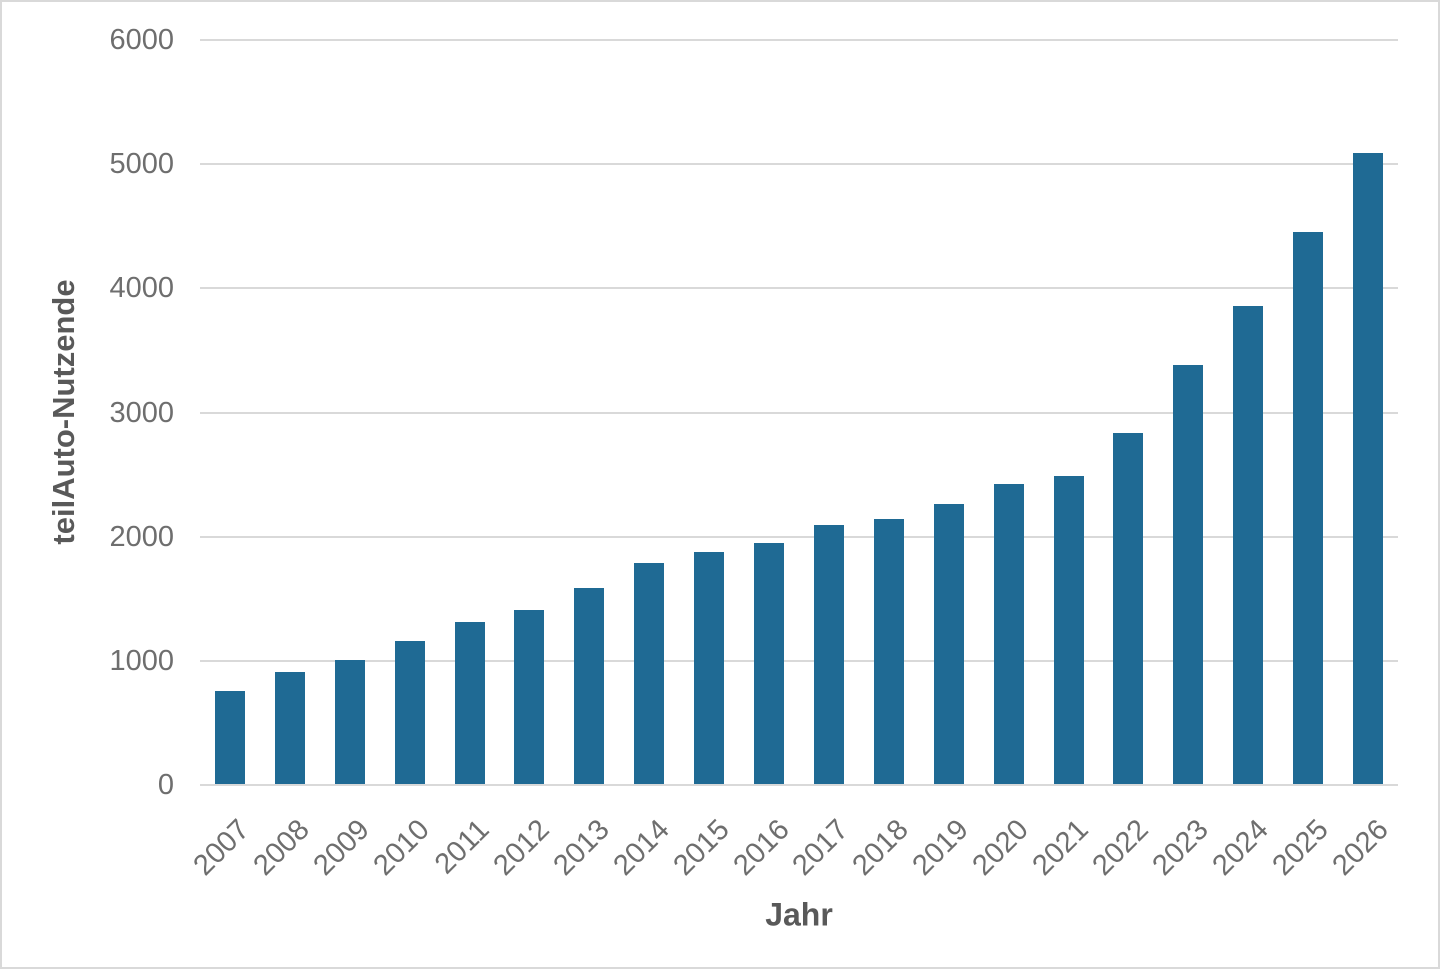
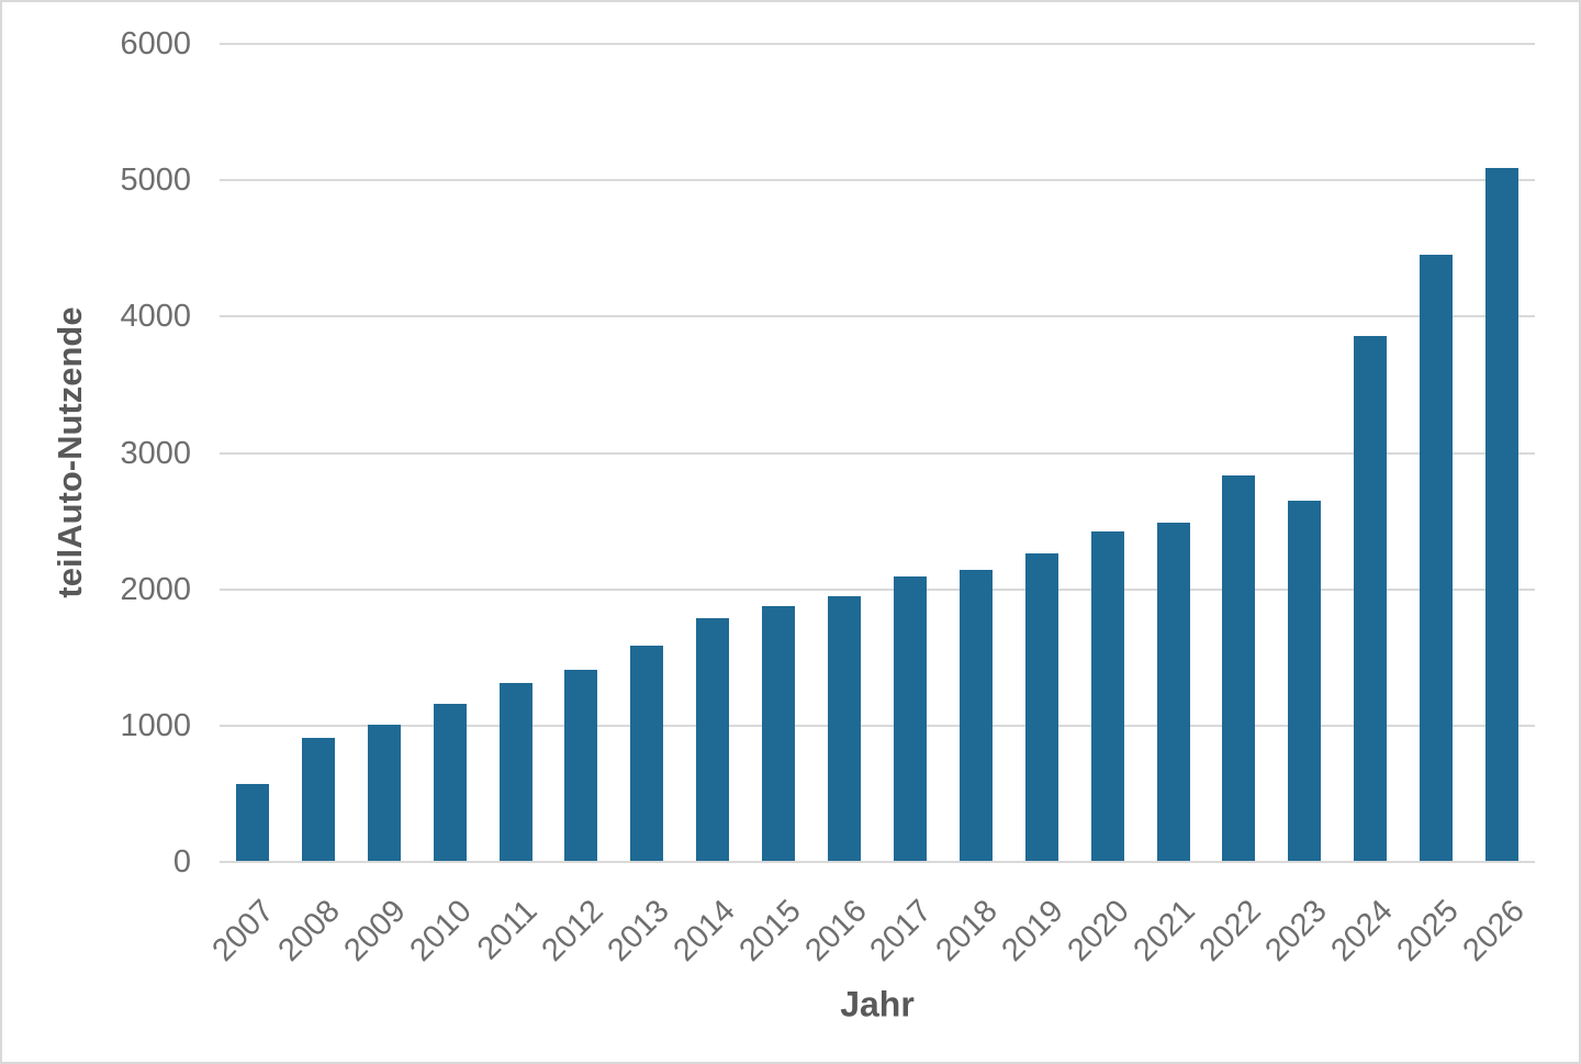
2007: 760 -> 570
2023: 3380 -> 2650
